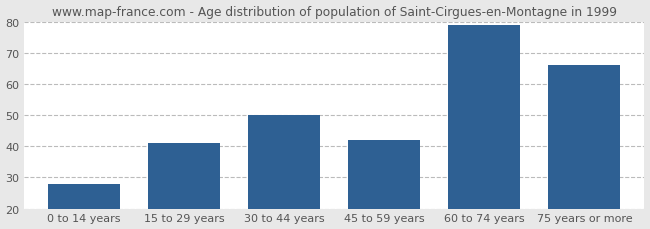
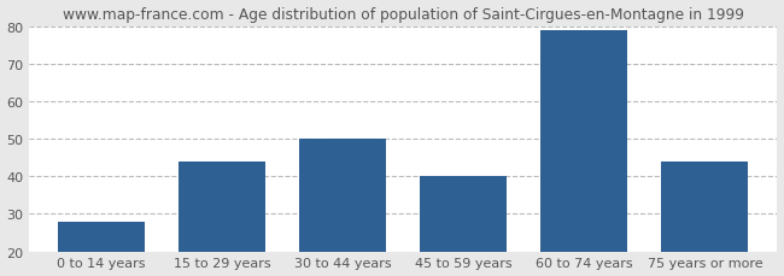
15 to 29 years: 41 -> 44
45 to 59 years: 42 -> 40
75 years or more: 66 -> 44
